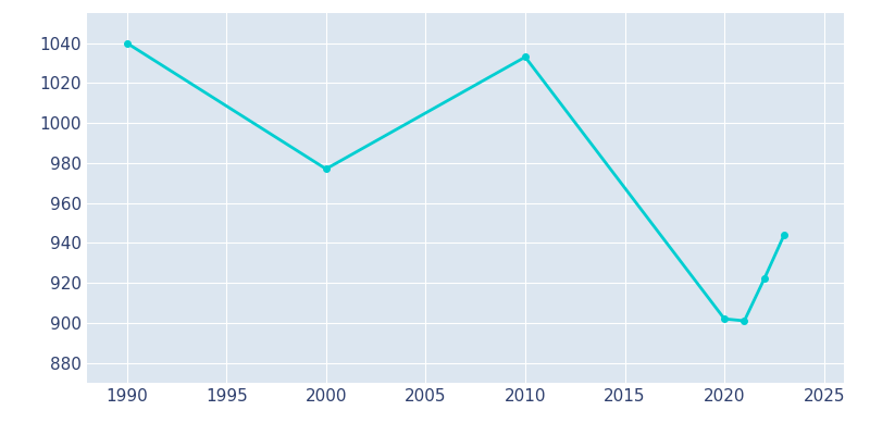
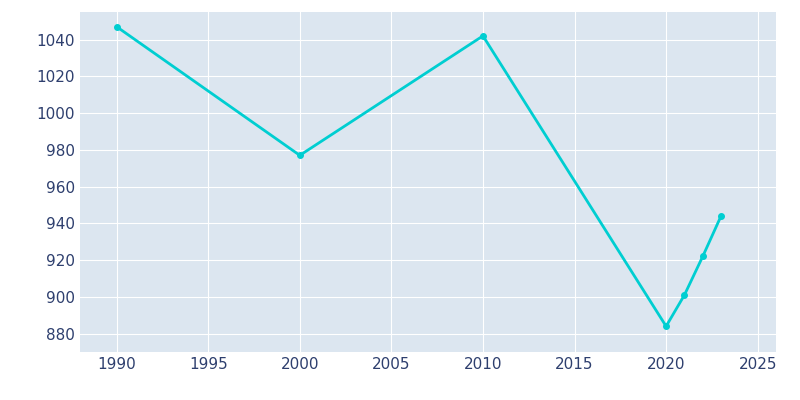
1990: 1040 -> 1047
2010: 1033 -> 1042
2020: 902 -> 884
